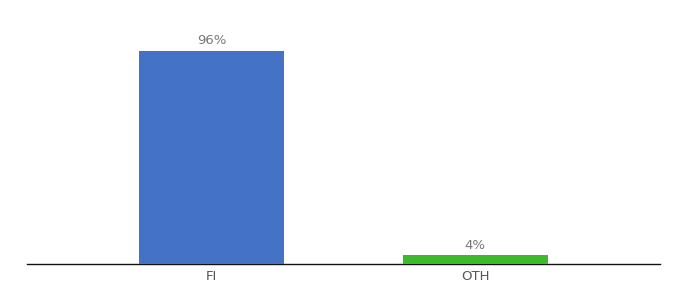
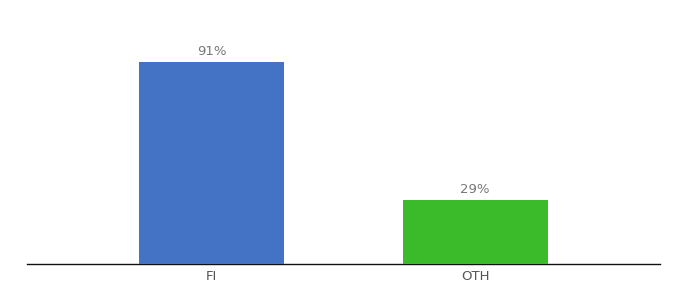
FI: 96% -> 91%
OTH: 4% -> 29%
